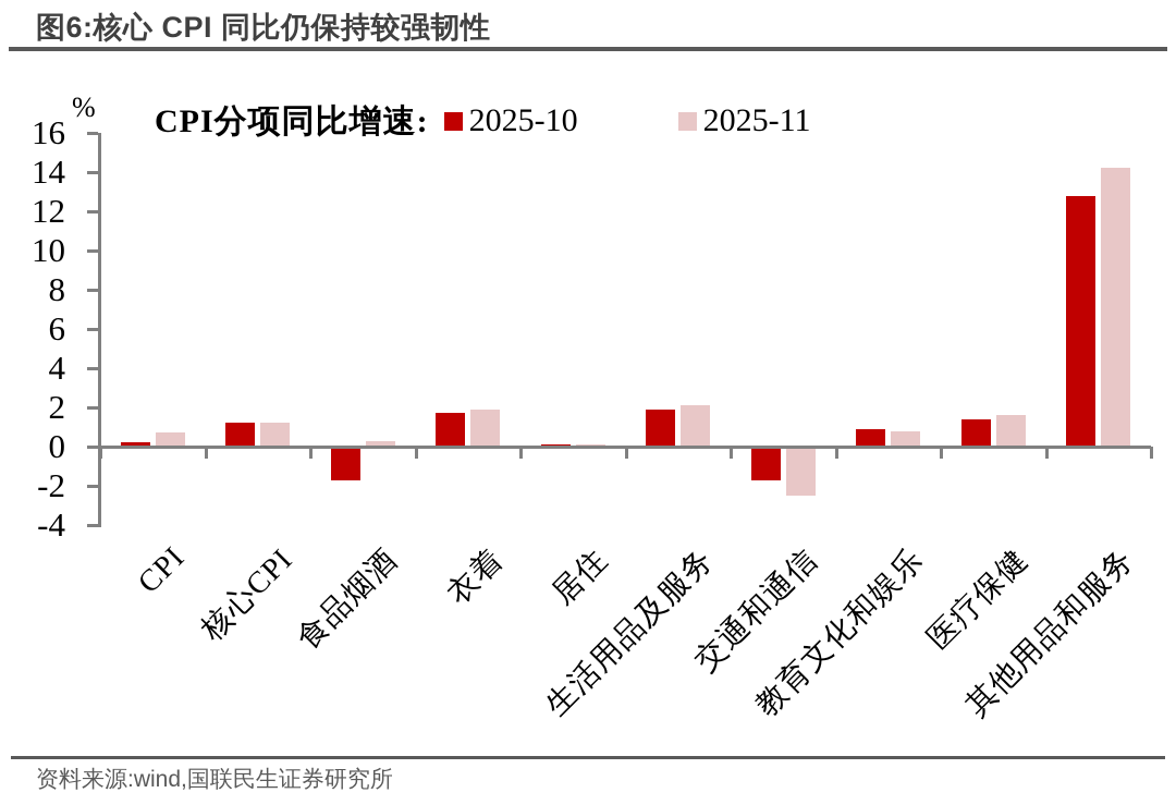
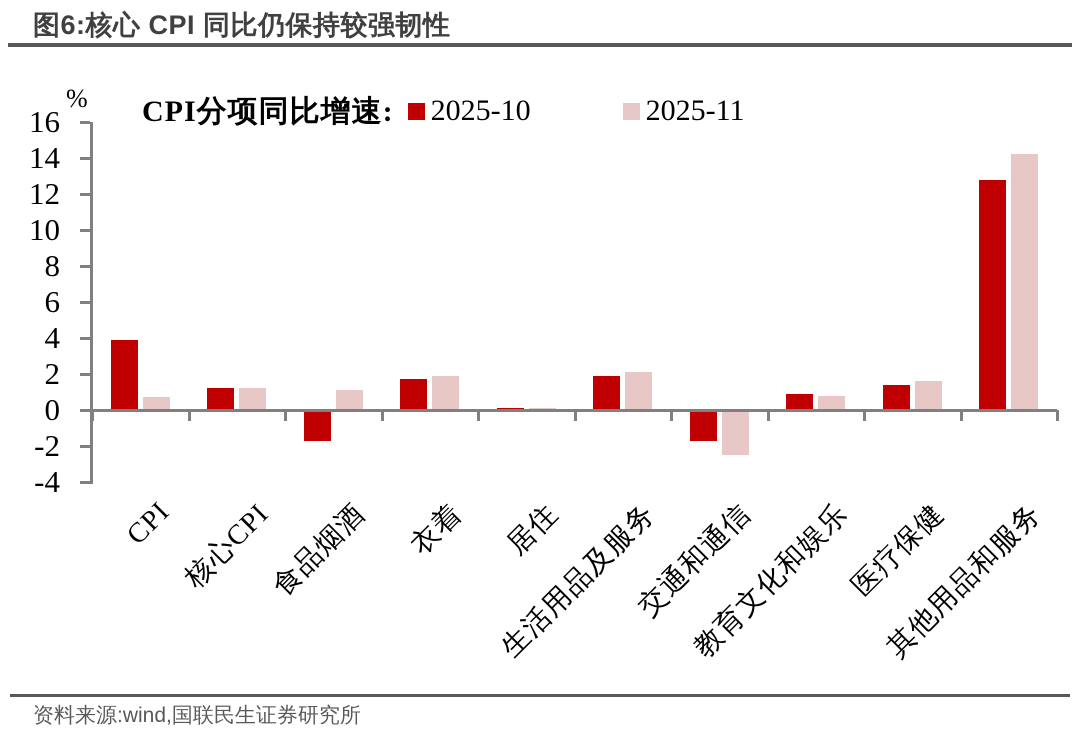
2025-10/CPI: 0.2 -> 3.9
2025-11/食品烟酒: 0.3 -> 1.1
